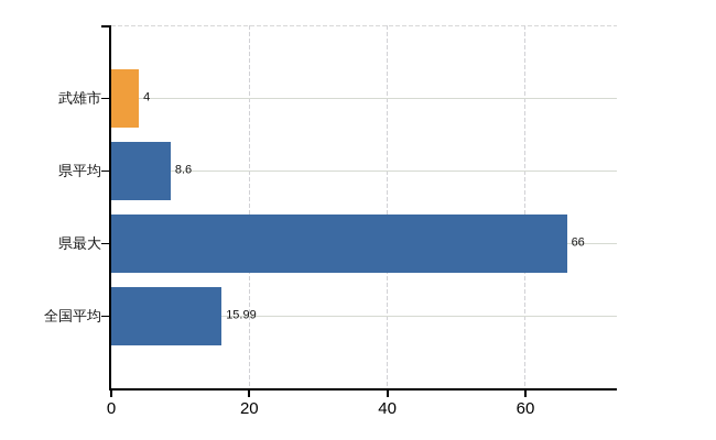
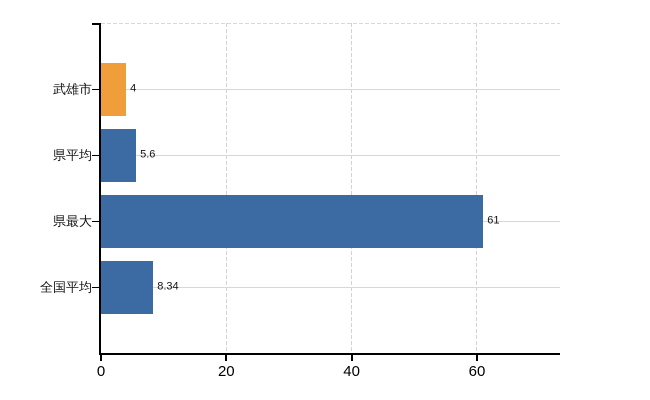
県平均: 8.6 -> 5.6
県最大: 66 -> 61
全国平均: 15.99 -> 8.34
